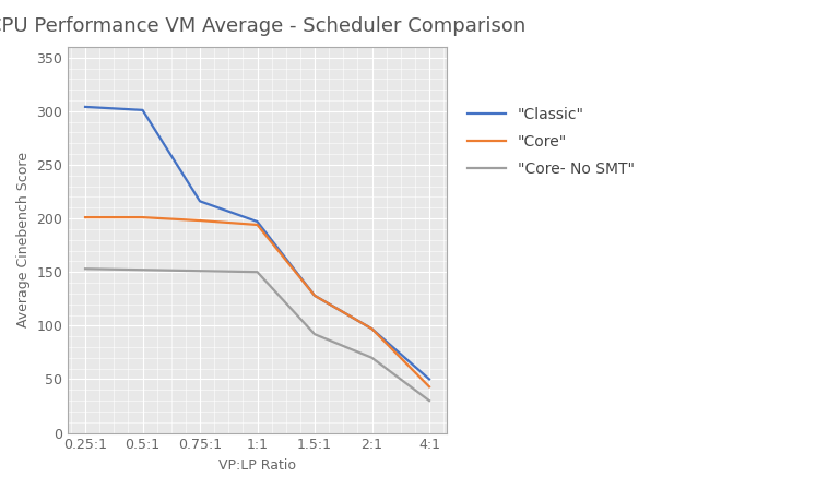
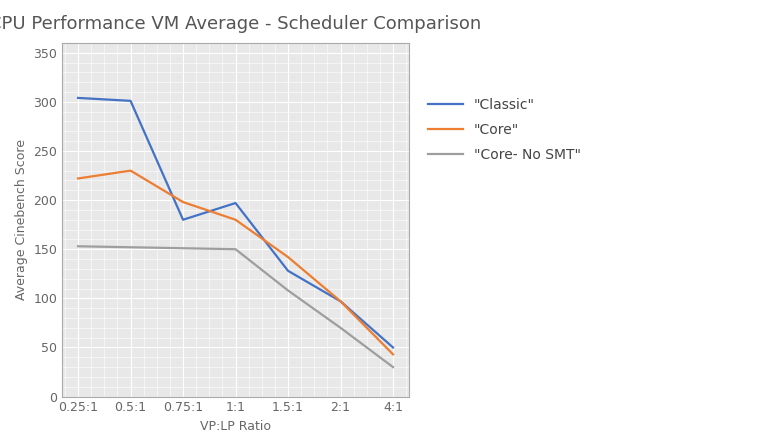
"Core"/0.25:1: 201 -> 222
"Core"/0.5:1: 201 -> 230
"Classic"/0.75:1: 216 -> 180
"Core"/1:1: 194 -> 180
"Core"/1.5:1: 128 -> 142
"Core- No SMT"/1.5:1: 92 -> 108
